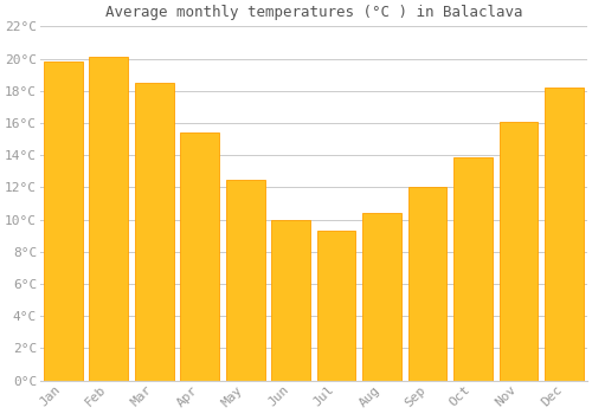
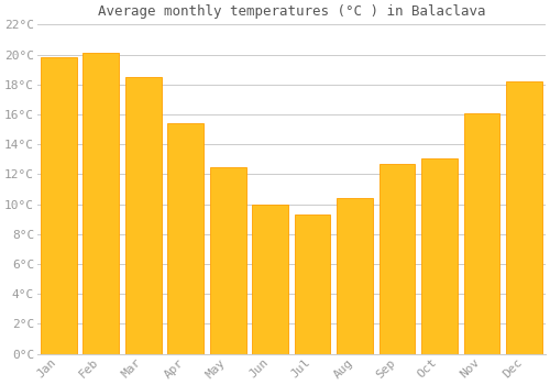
Sep: 12.0°C -> 12.7°C
Oct: 13.9°C -> 13.1°C
